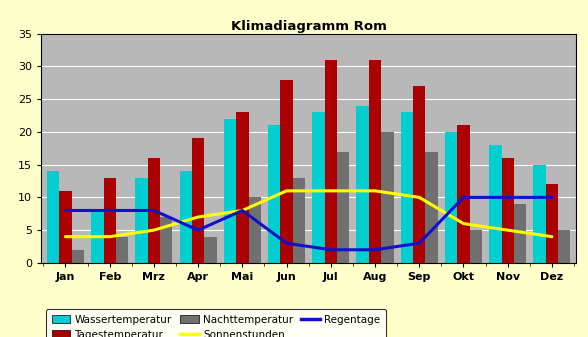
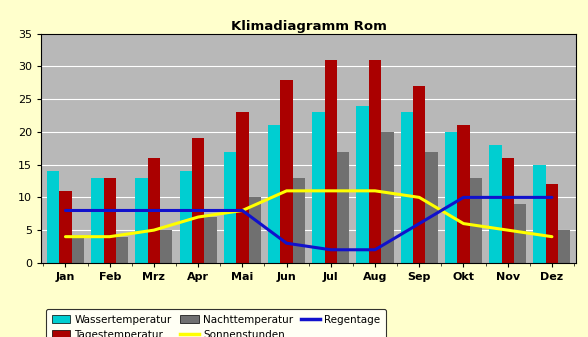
Nachttemperatur/Jan: 2 -> 4
Wassertemperatur/Feb: 8 -> 13
Nachttemperatur/Mrz: 7 -> 5
Regentage/Apr: 5 -> 8
Nachttemperatur/Apr: 4 -> 7
Wassertemperatur/Mai: 22 -> 17
Regentage/Sep: 3 -> 6
Nachttemperatur/Okt: 5 -> 13
